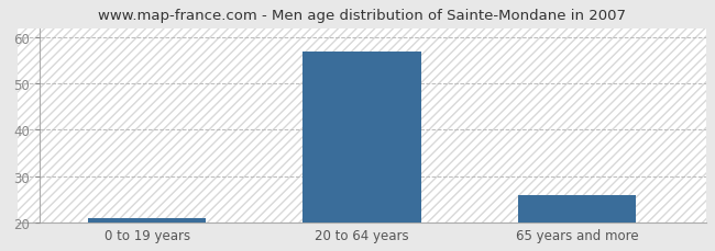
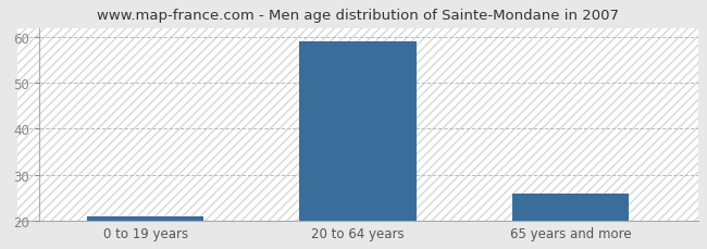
20 to 64 years: 57 -> 59
